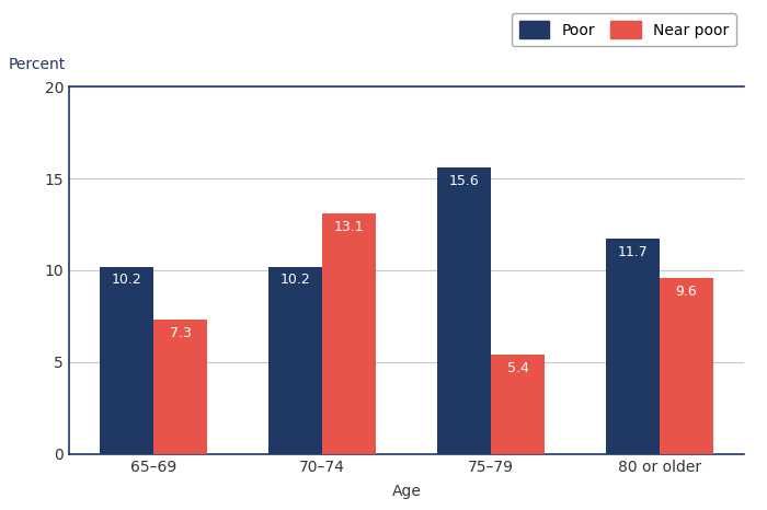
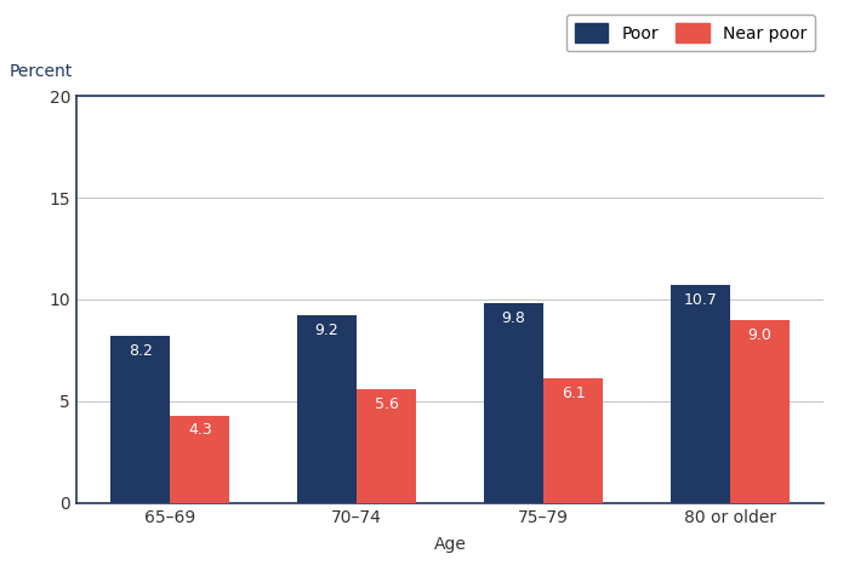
Poor/65–69: 10.2 -> 8.2
Near poor/65–69: 7.3 -> 4.3
Poor/70–74: 10.2 -> 9.2
Near poor/70–74: 13.1 -> 5.6
Poor/75–79: 15.6 -> 9.8
Near poor/75–79: 5.4 -> 6.1
Poor/80 or older: 11.7 -> 10.7
Near poor/80 or older: 9.6 -> 9.0
